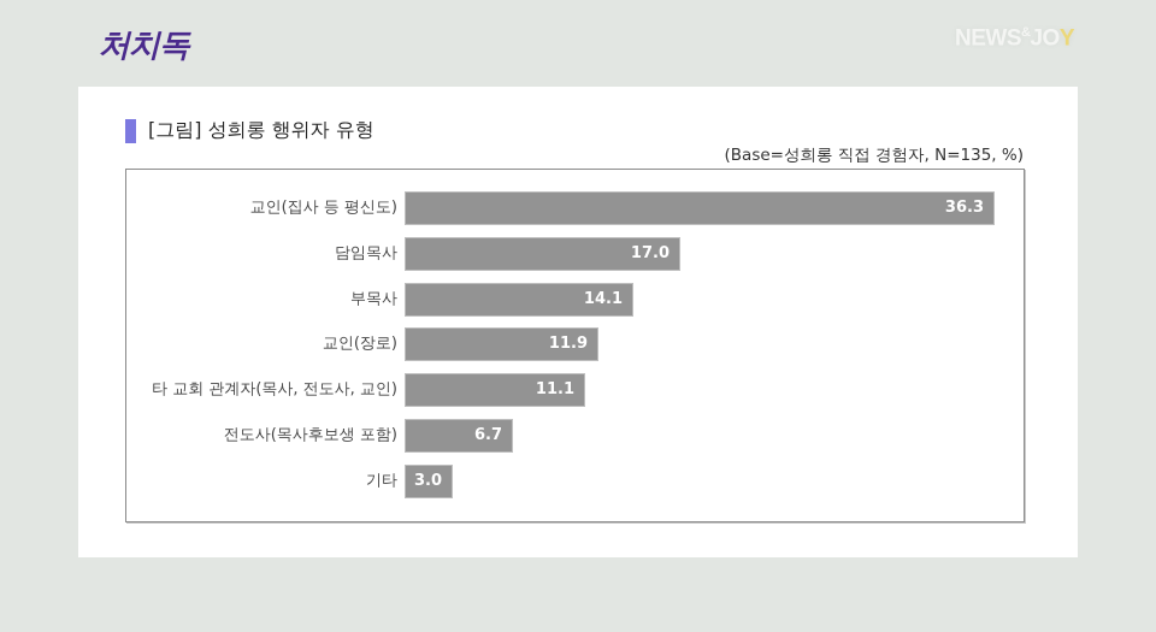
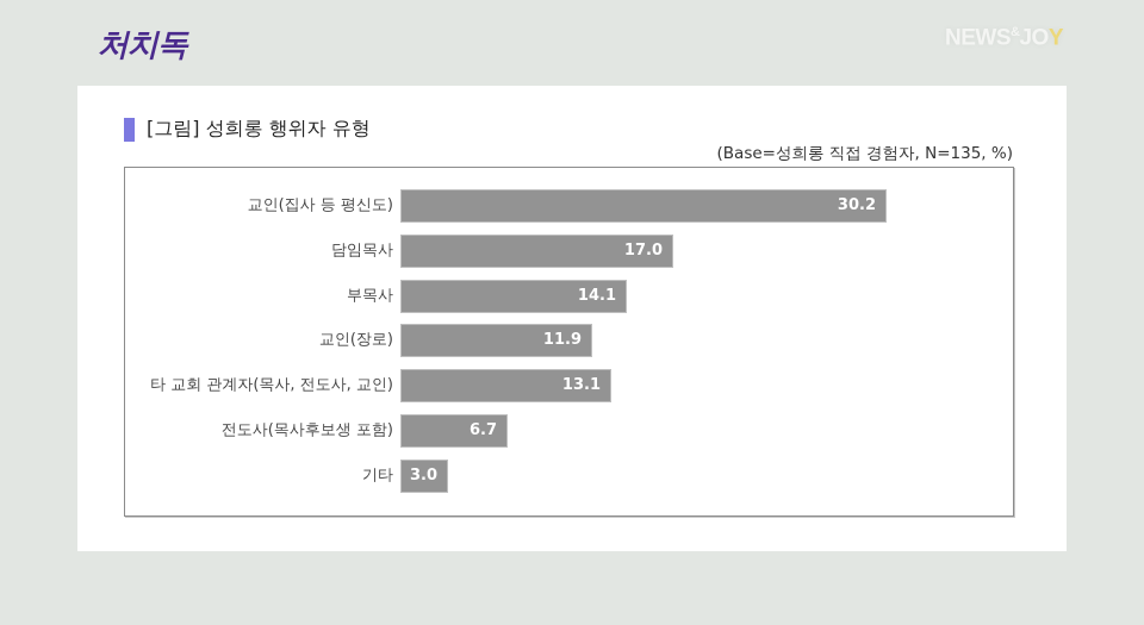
교인(집사 등 평신도): 36.3 -> 30.2
타 교회 관계자(목사, 전도사, 교인): 11.1 -> 13.1
